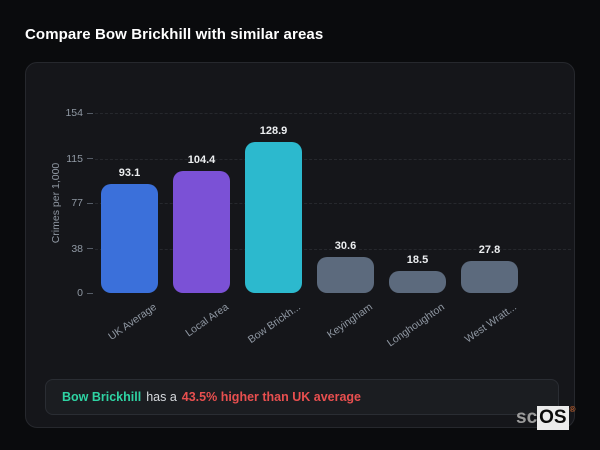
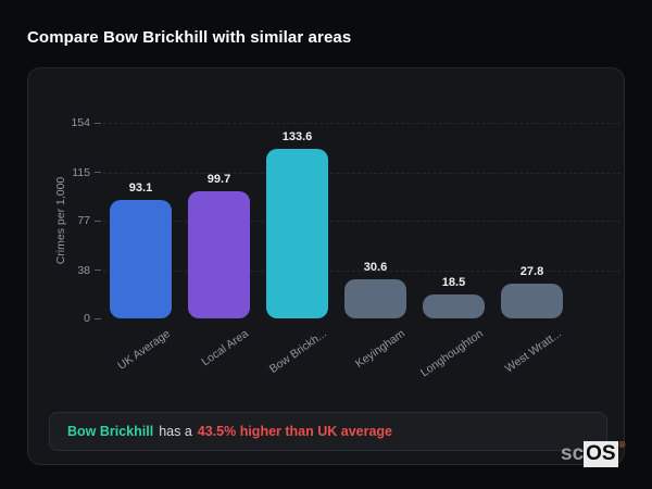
Local Area: 104.4 -> 99.7
Bow Brickh...: 128.9 -> 133.6
